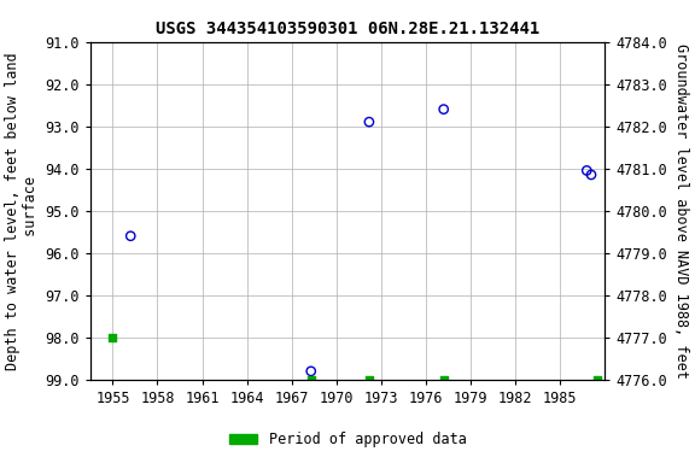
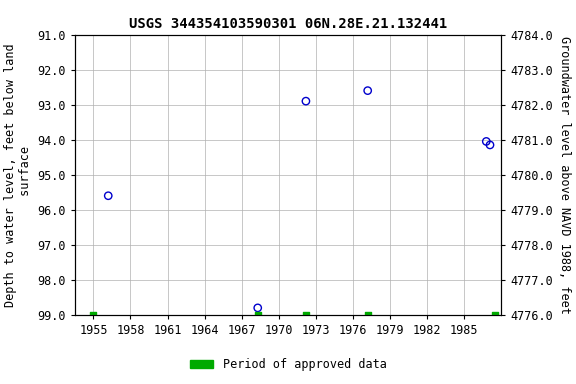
Period of approved data/1955: 98 -> 99
